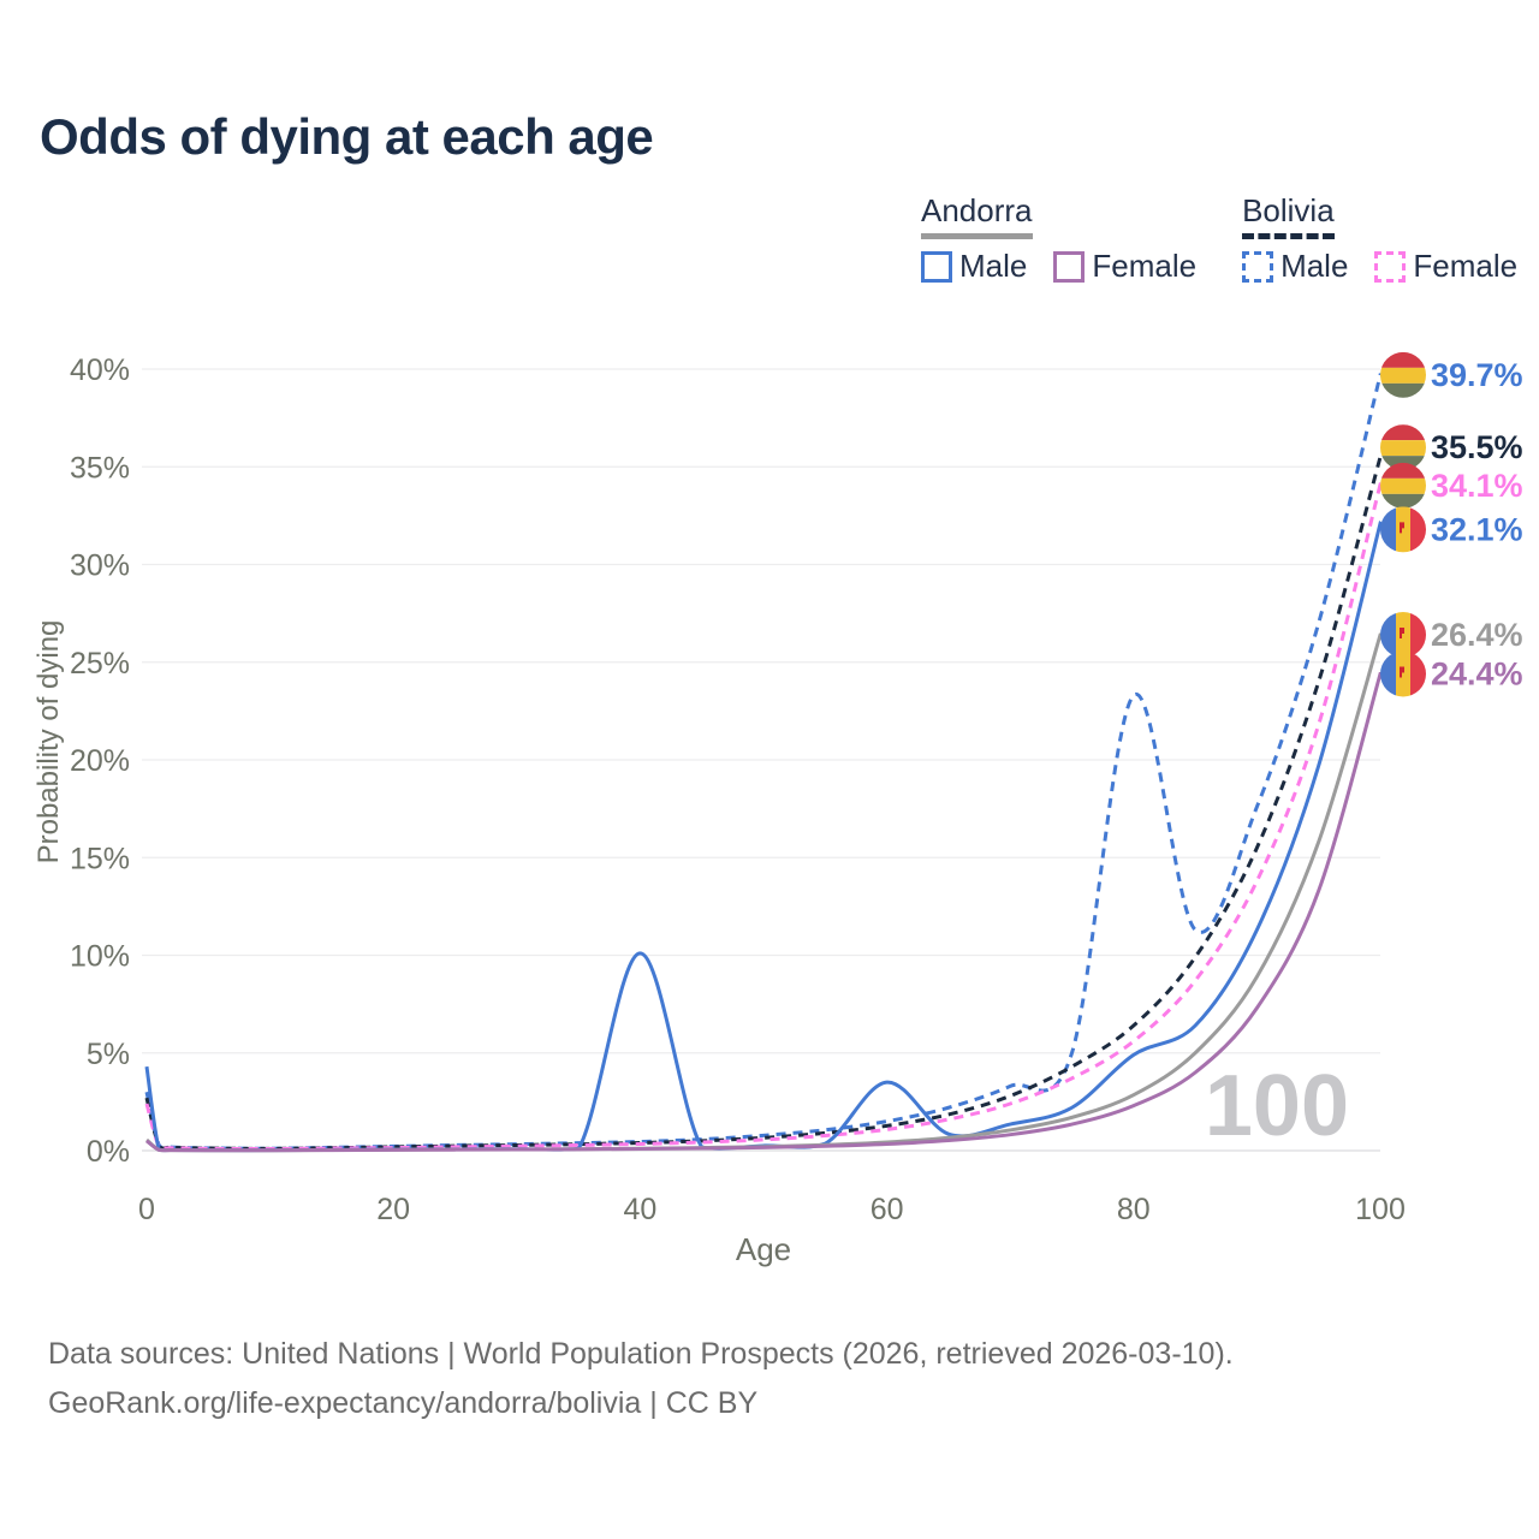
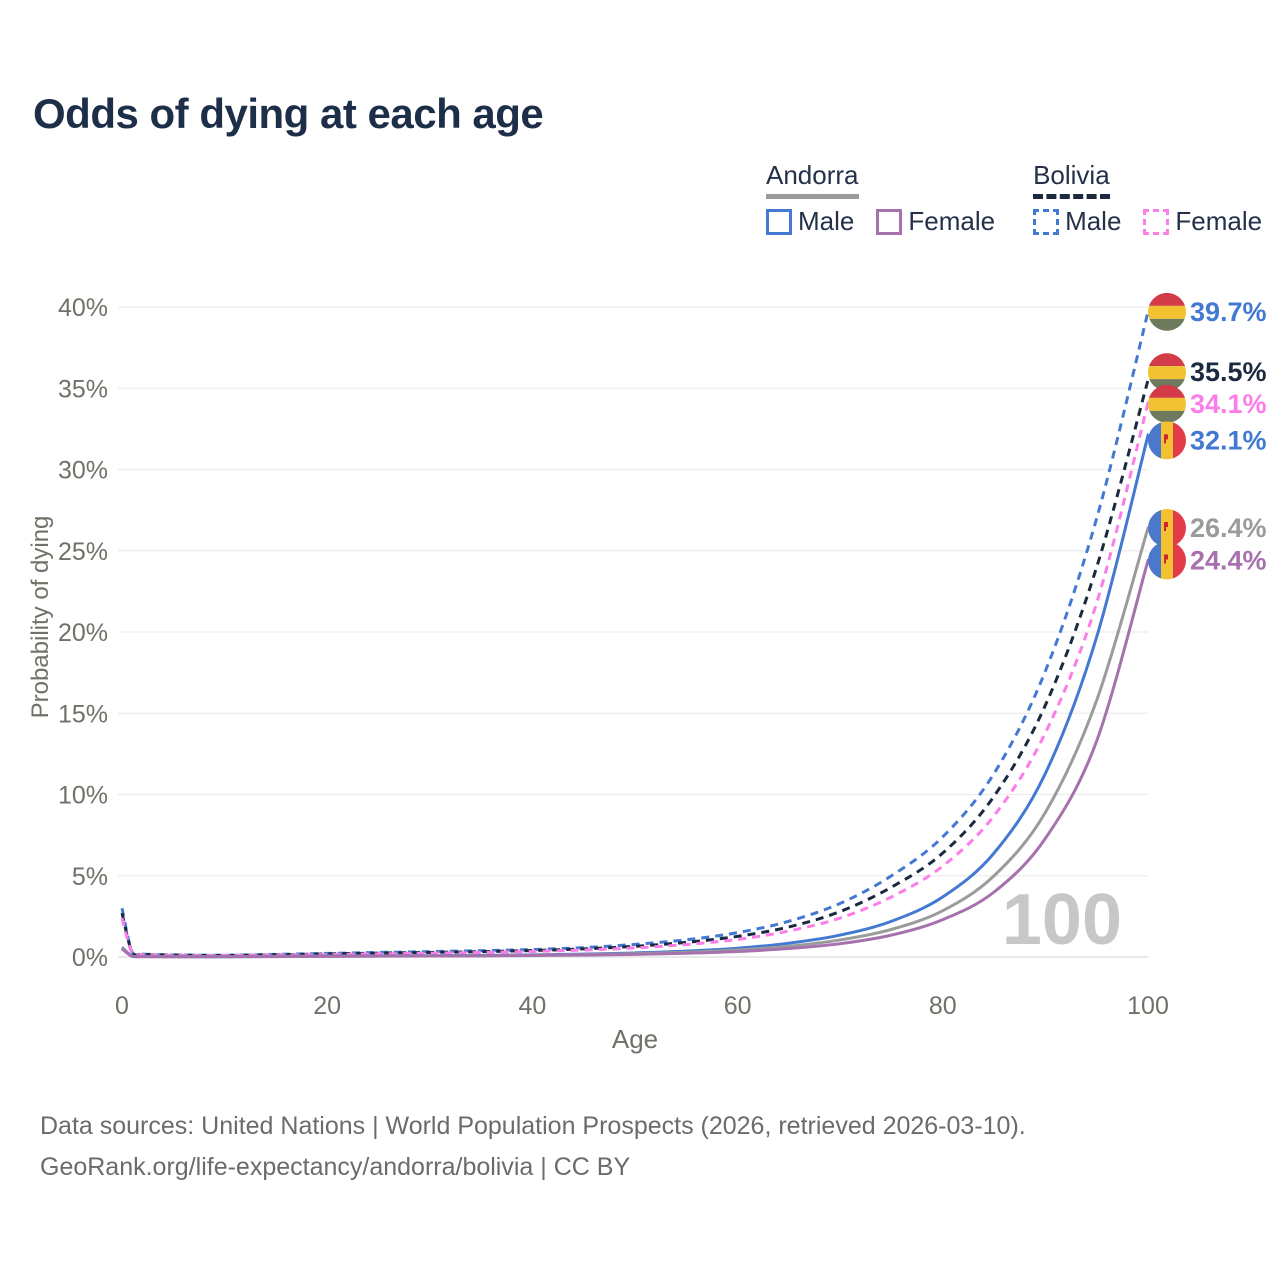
Andorra Male/0: 4.3% -> 0.6%
Andorra Male/40: 10.1% -> 0.1%
Andorra Male/60: 3.5% -> 0.5%
Bolivia Male/80: 23.3% -> 7.4%
Andorra Male/80: 4.9% -> 3.7%
